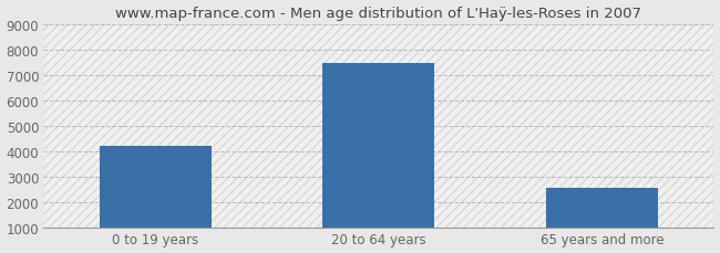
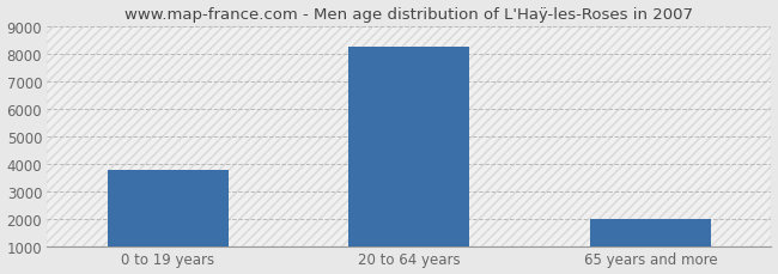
0 to 19 years: 4200 -> 3800
20 to 64 years: 7450 -> 8250
65 years and more: 2550 -> 2000
